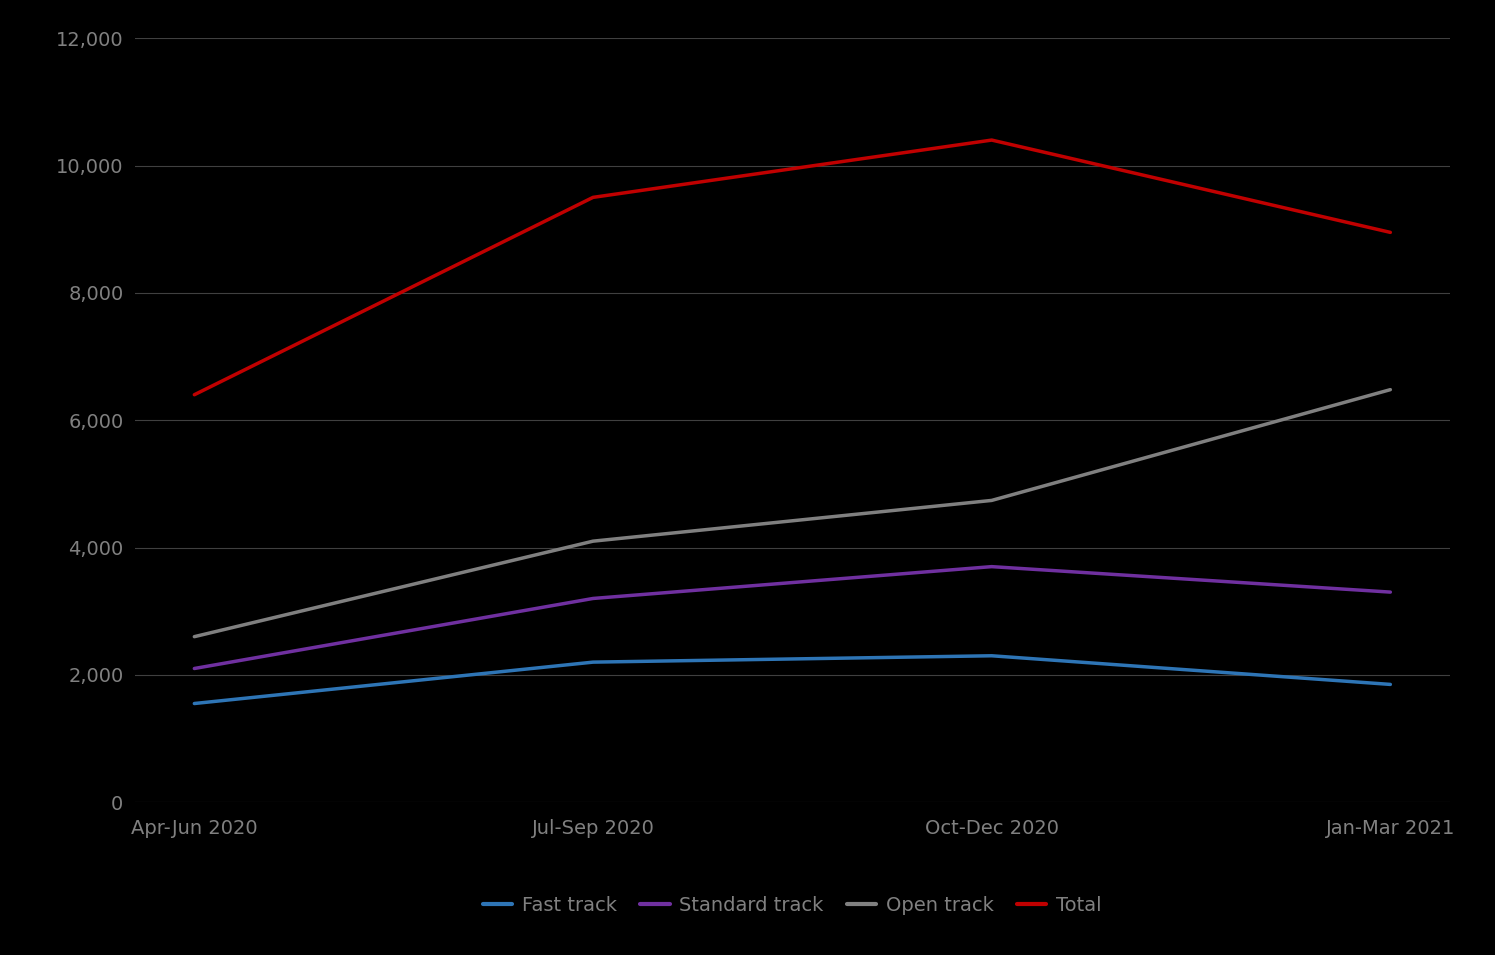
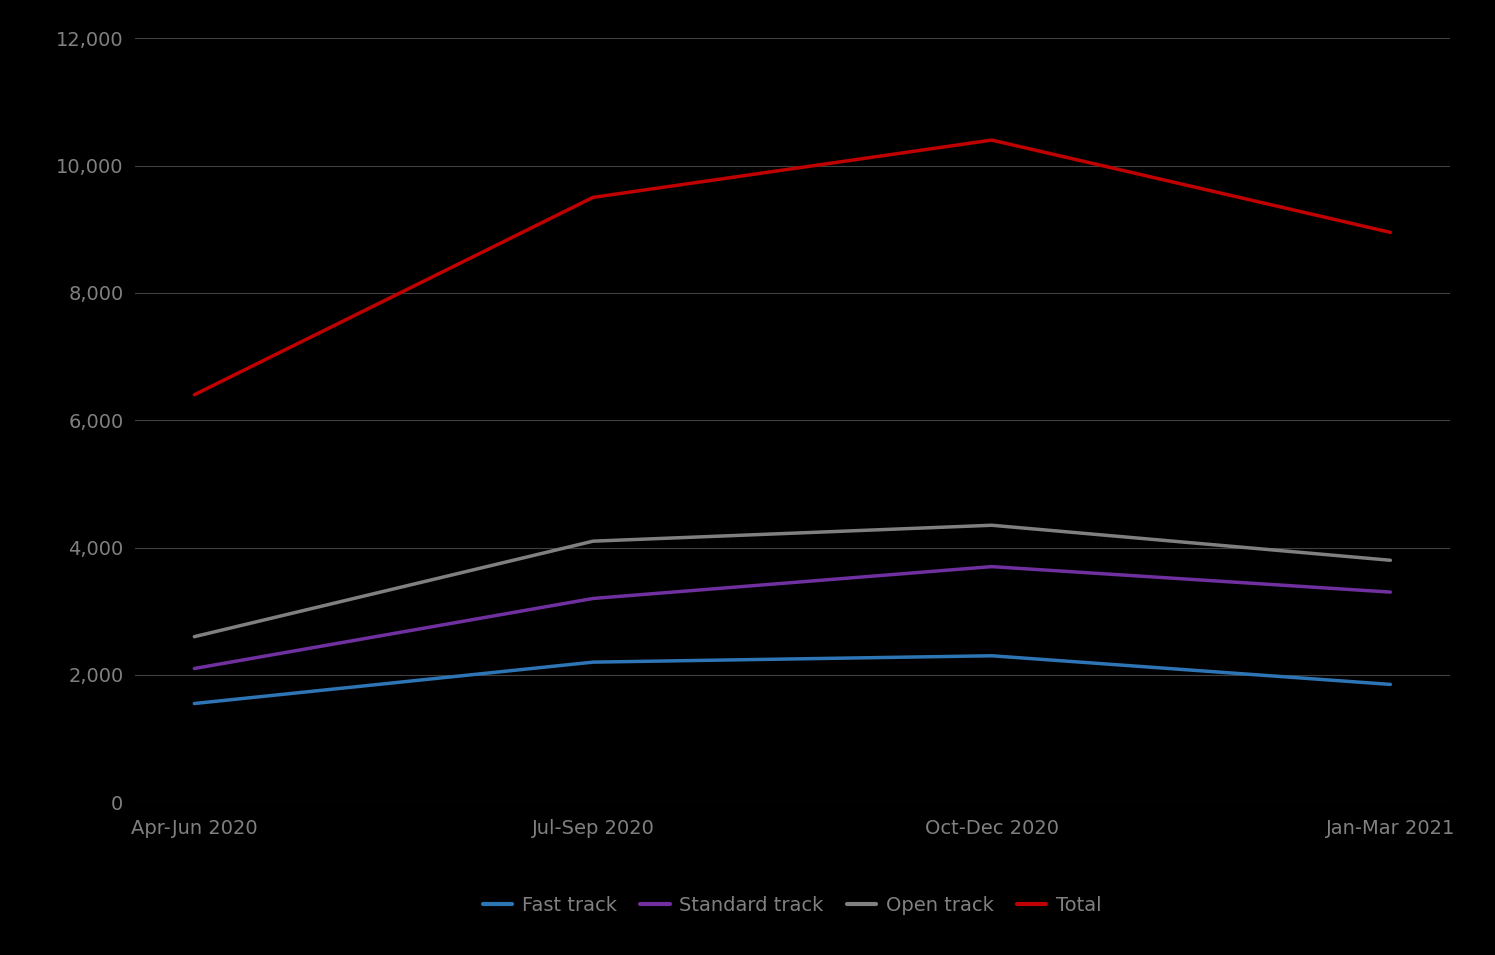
Open track/Oct-Dec 2020: 4,740 -> 4,350
Open track/Jan-Mar 2021: 6,480 -> 3,800
